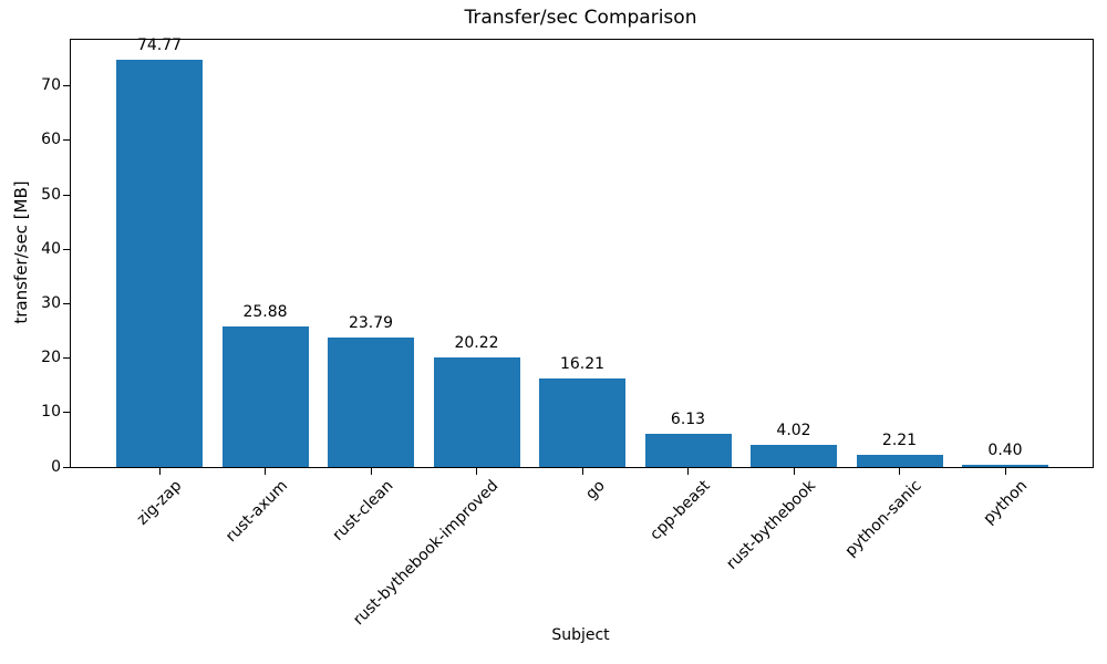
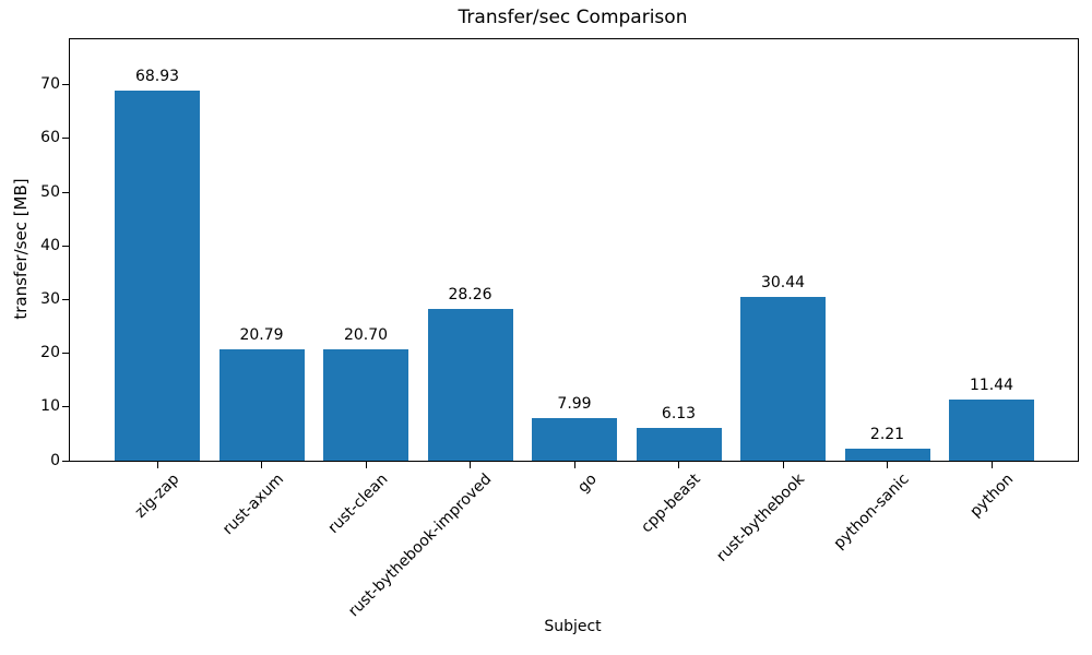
zig-zap: 74.77 -> 68.93
rust-axum: 25.88 -> 20.79
rust-clean: 23.79 -> 20.70
rust-bythebook-improved: 20.22 -> 28.26
go: 16.21 -> 7.99
rust-bythebook: 4.02 -> 30.44
python: 0.40 -> 11.44
